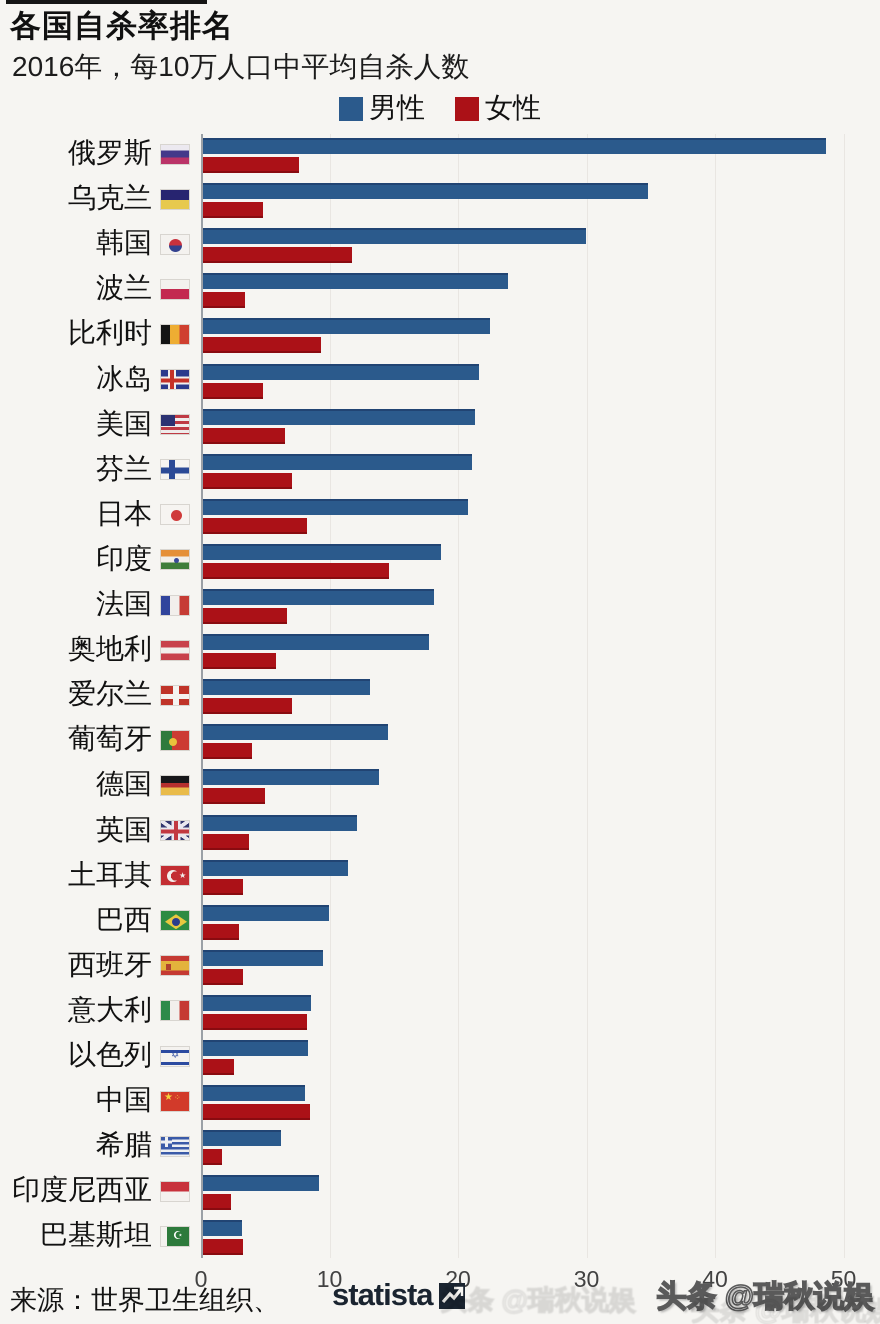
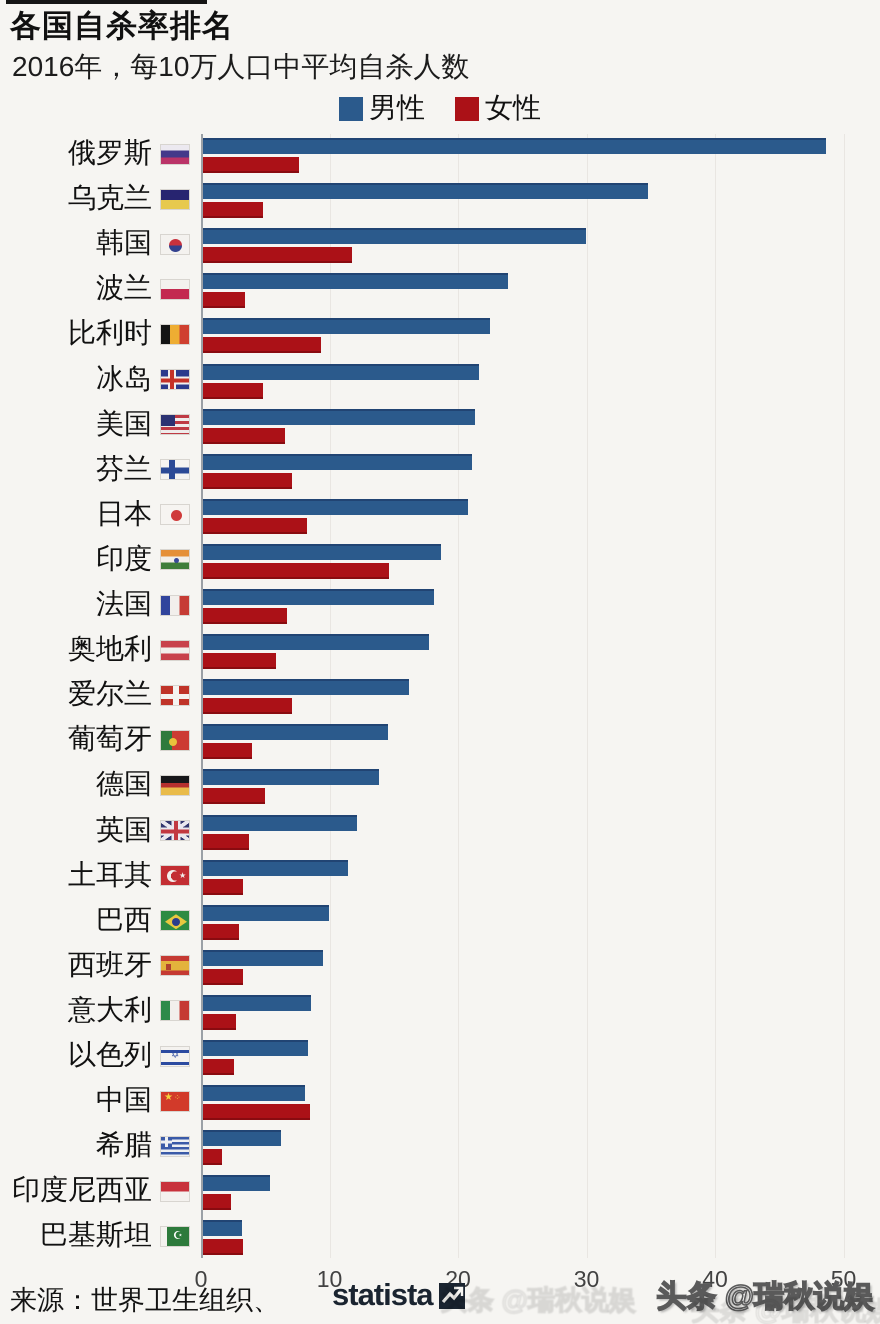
男性/爱尔兰: 13.0 -> 16.0
女性/意大利: 8.1 -> 2.6
男性/印度尼西亚: 9.0 -> 5.2
